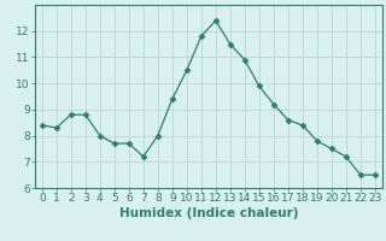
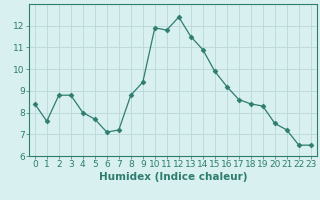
1: 8.3 -> 7.6
6: 7.7 -> 7.1
8: 8.0 -> 8.8
10: 10.5 -> 11.9
19: 7.8 -> 8.3
